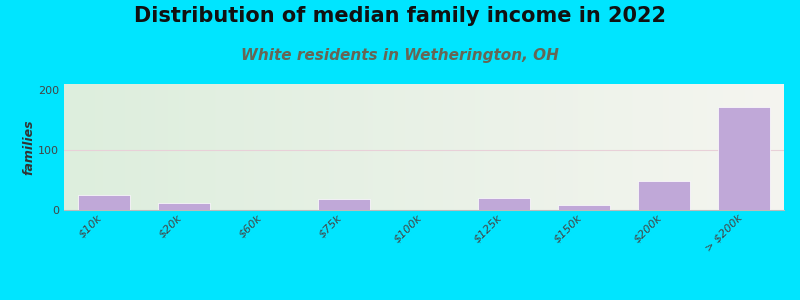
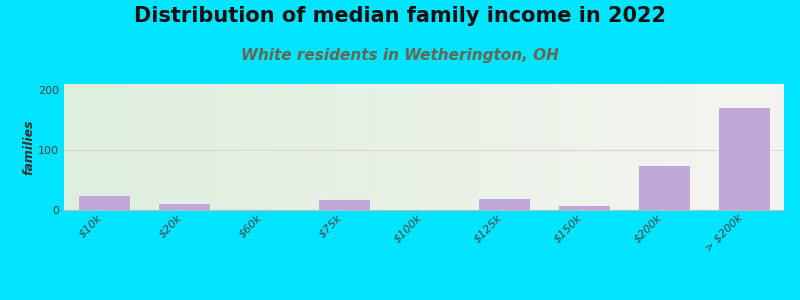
$200k: 48 -> 75
